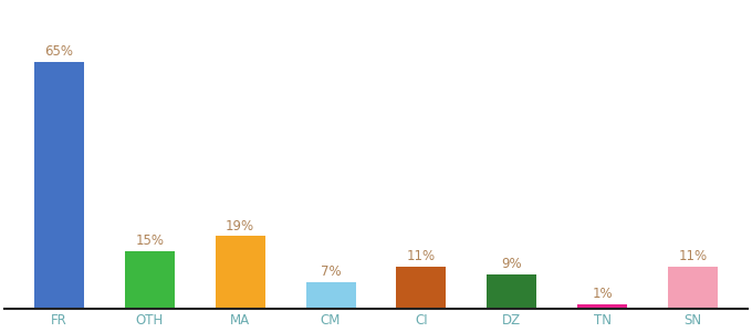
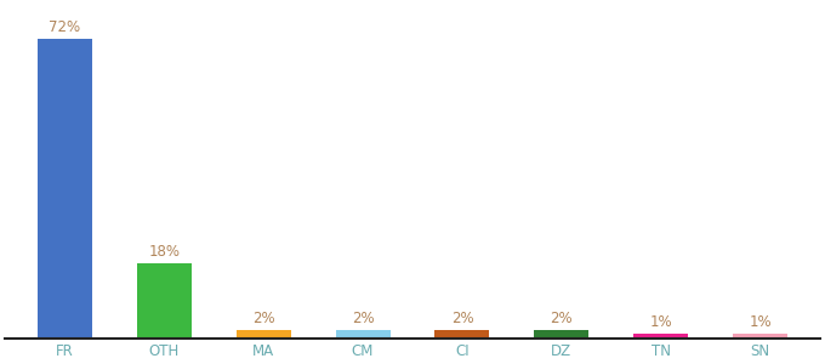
FR: 65% -> 72%
OTH: 15% -> 18%
MA: 19% -> 2%
CM: 7% -> 2%
CI: 11% -> 2%
DZ: 9% -> 2%
SN: 11% -> 1%
